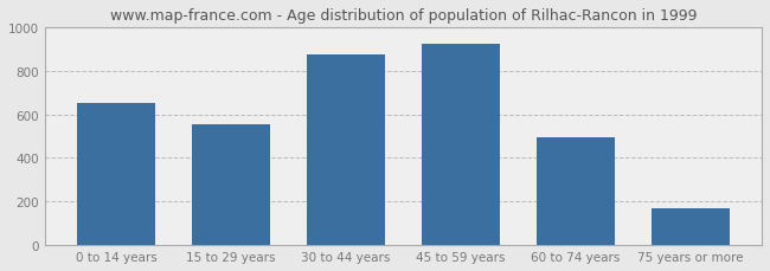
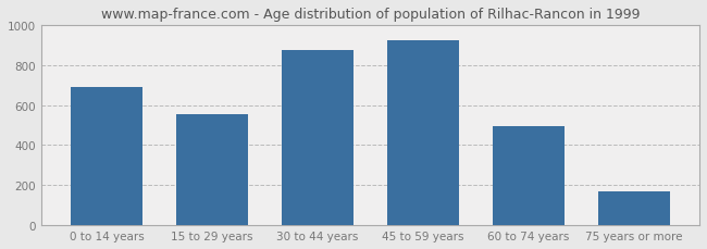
0 to 14 years: 650 -> 690
